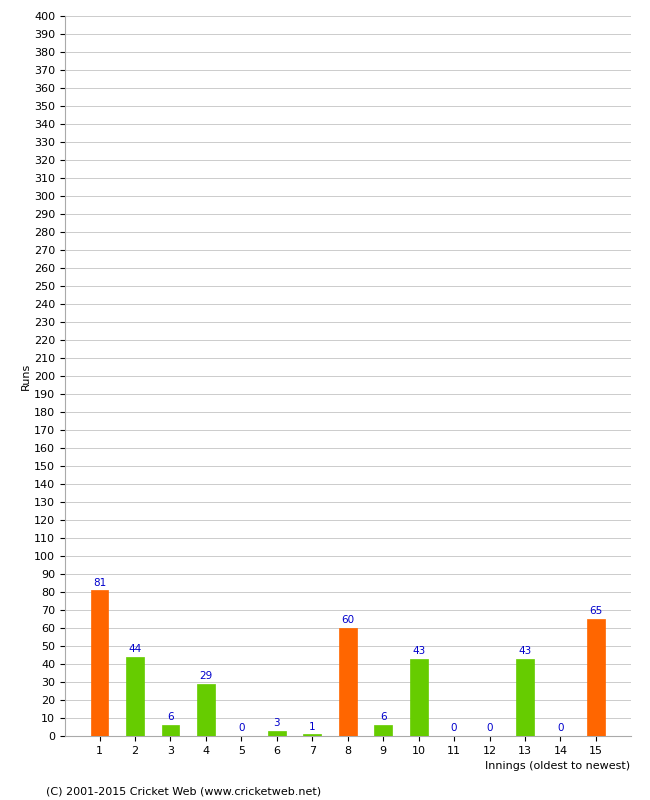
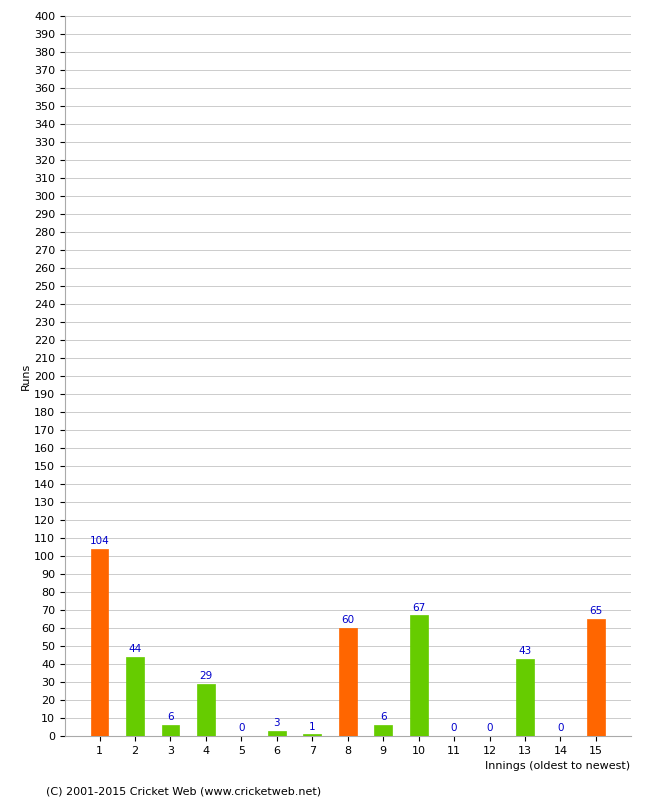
1: 81 -> 104
10: 43 -> 67
